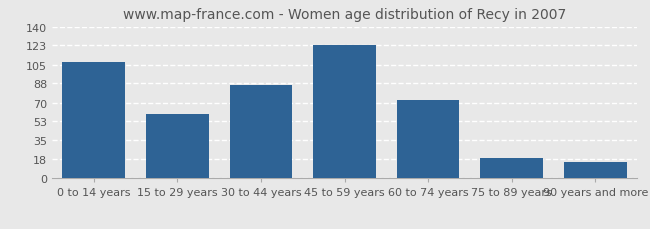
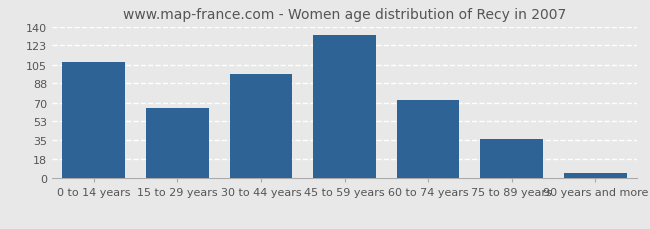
15 to 29 years: 59 -> 65
30 to 44 years: 86 -> 96
45 to 59 years: 123 -> 132
75 to 89 years: 19 -> 36
90 years and more: 15 -> 5
